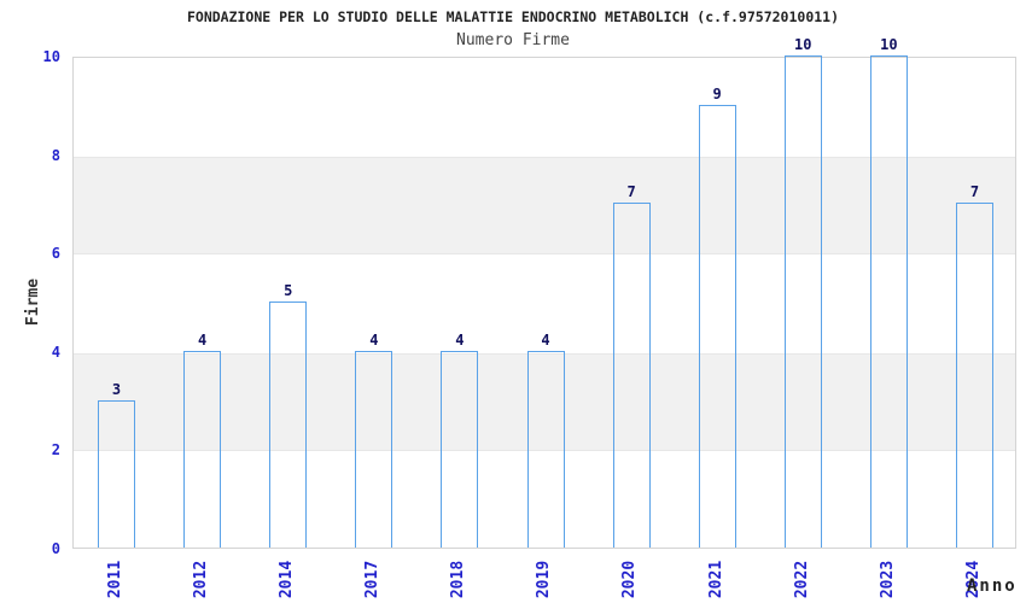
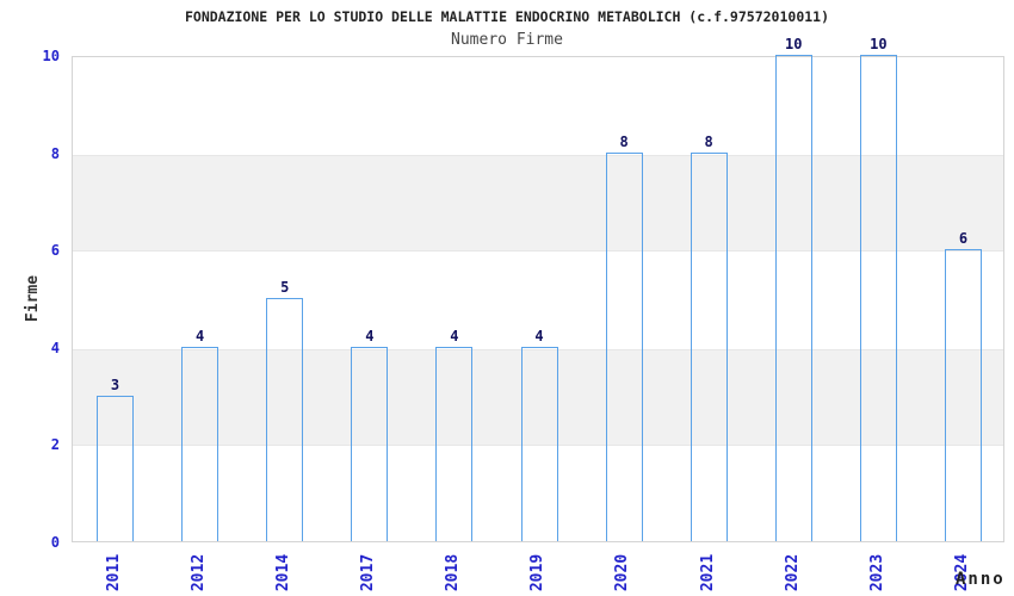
2020: 7 -> 8
2021: 9 -> 8
2024: 7 -> 6
